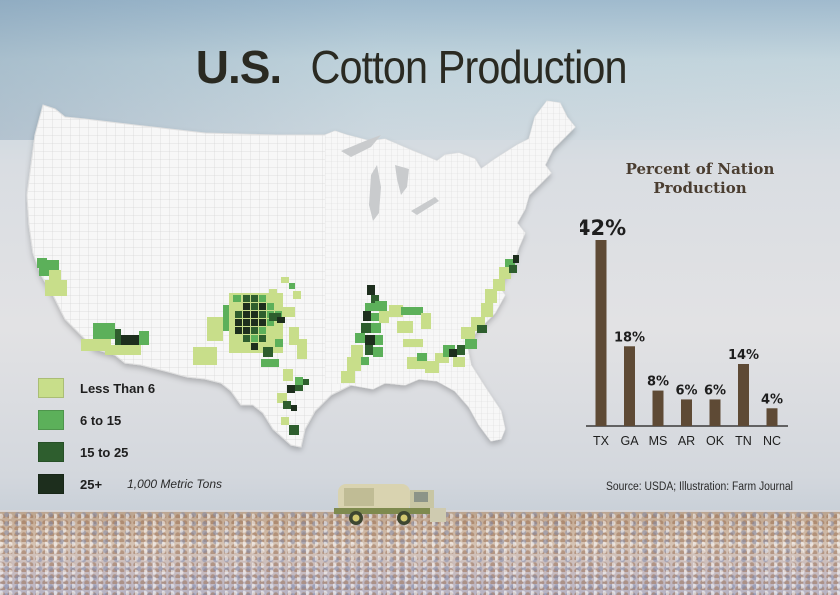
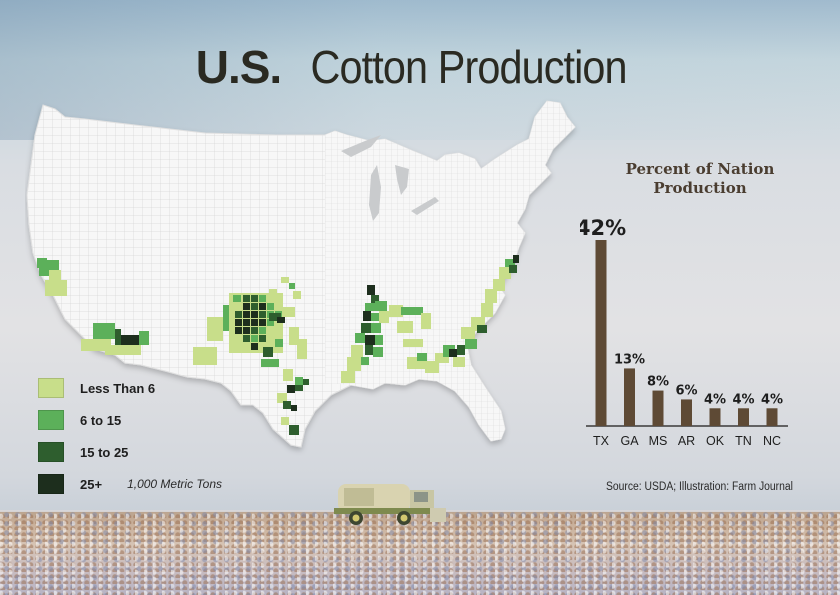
GA: 18% -> 13%
OK: 6% -> 4%
TN: 14% -> 4%
